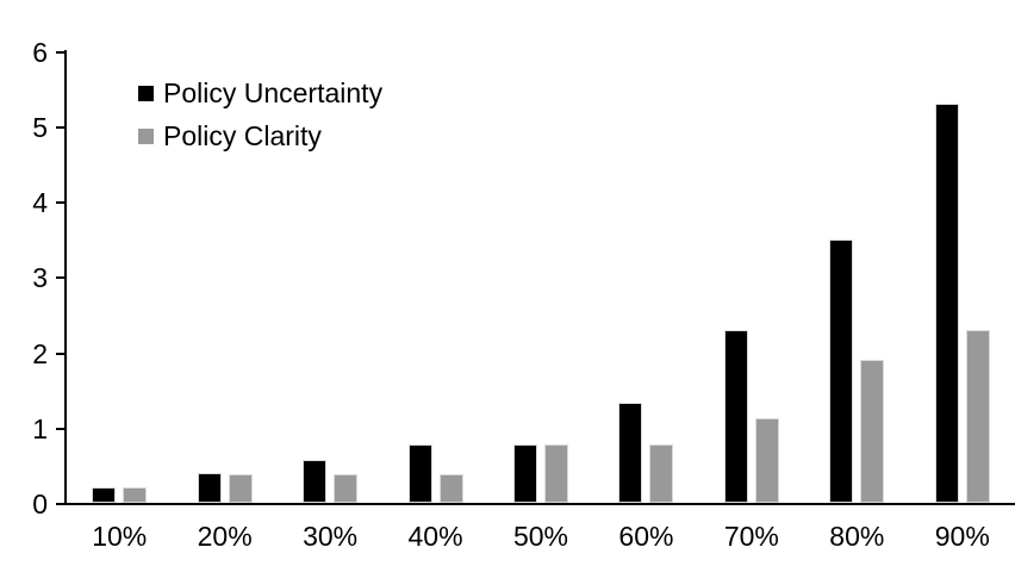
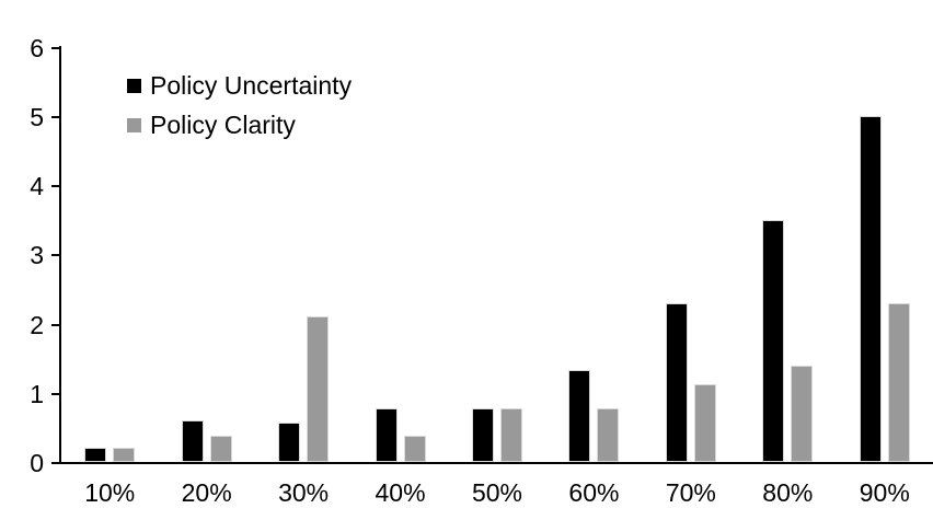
Policy Uncertainty/20%: 0.4 -> 0.6
Policy Clarity/30%: 0.4 -> 2.1
Policy Clarity/80%: 1.9 -> 1.4
Policy Uncertainty/90%: 5.3 -> 5.0
